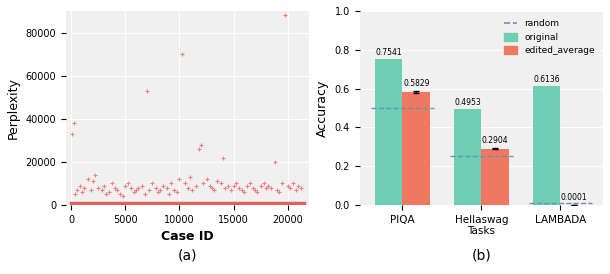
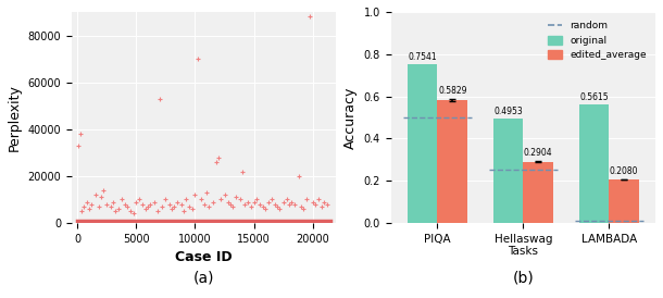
original/LAMBADA: 0.6136 -> 0.5615
edited_average/LAMBADA: 0.0001 -> 0.2080
